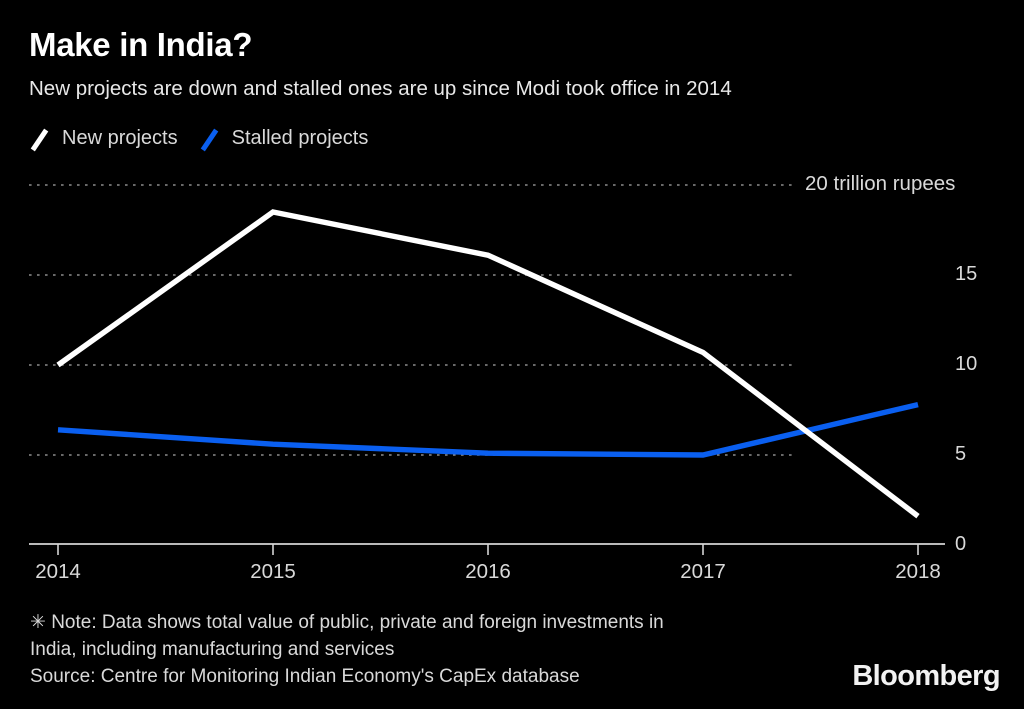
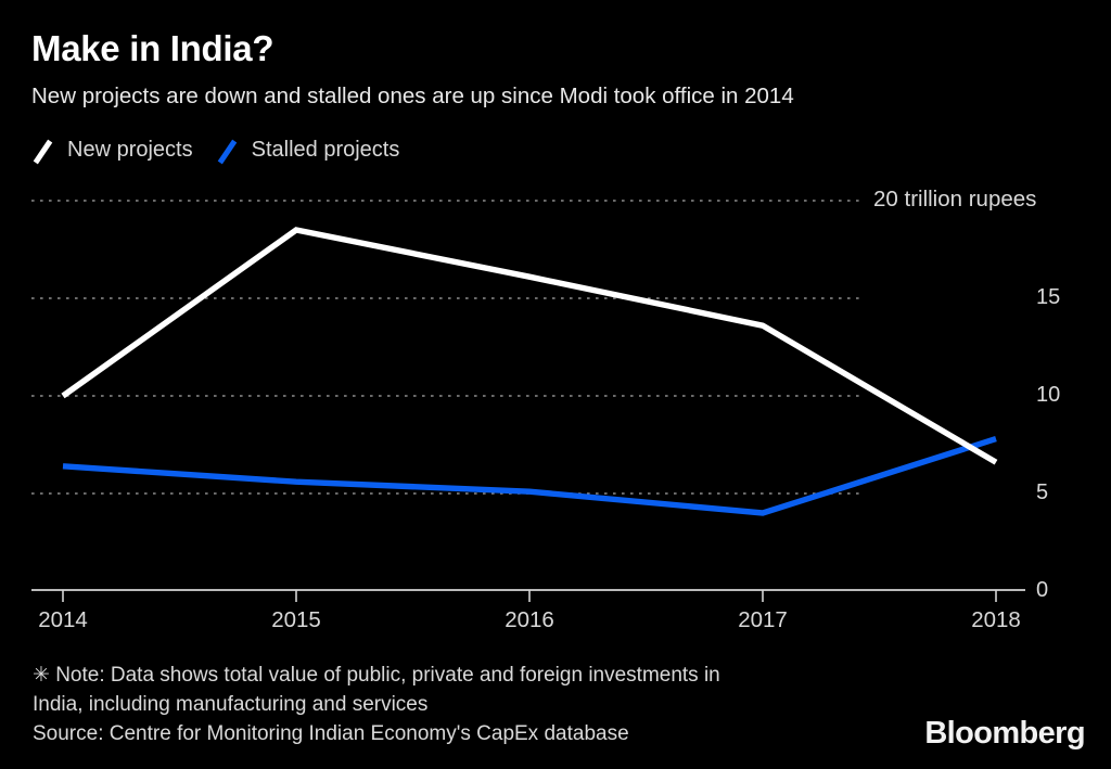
New projects/2017: 10.7 -> 13.6
Stalled projects/2017: 5.0 -> 4.0
New projects/2018: 1.6 -> 6.6
